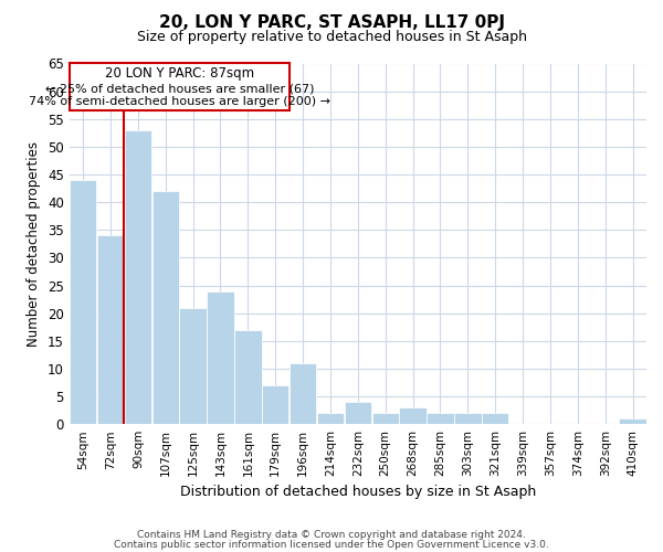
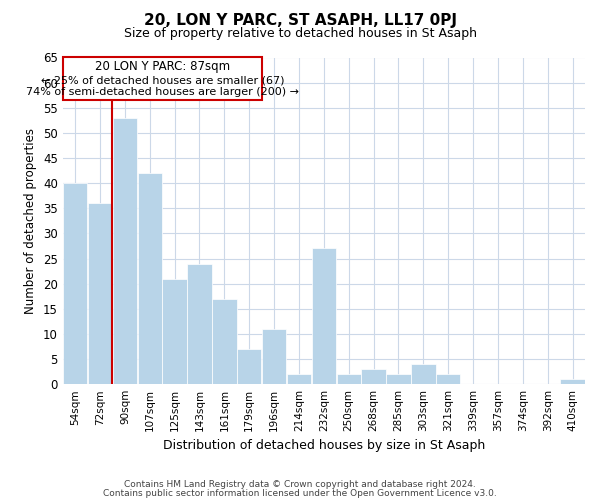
54sqm: 44 -> 40
72sqm: 34 -> 36
232sqm: 4 -> 27
303sqm: 2 -> 4
